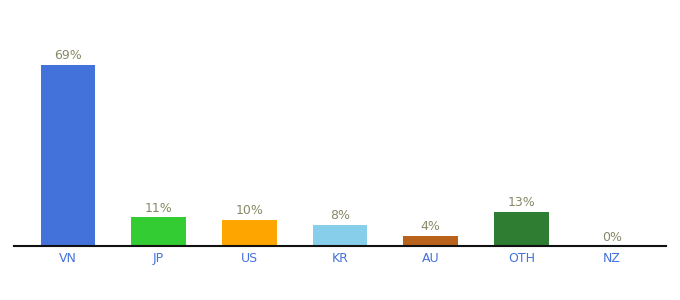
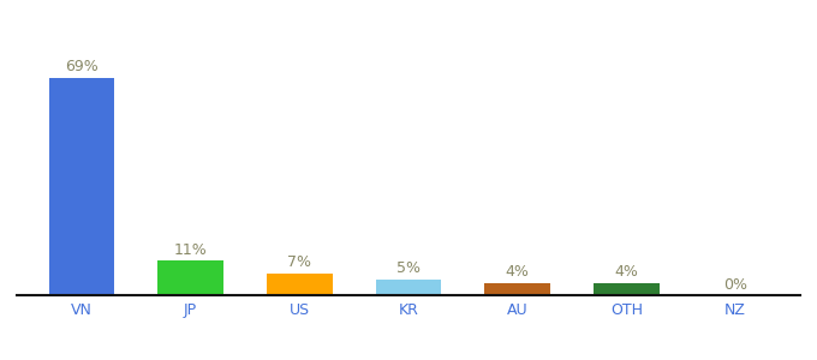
US: 10% -> 7%
KR: 8% -> 5%
OTH: 13% -> 4%
